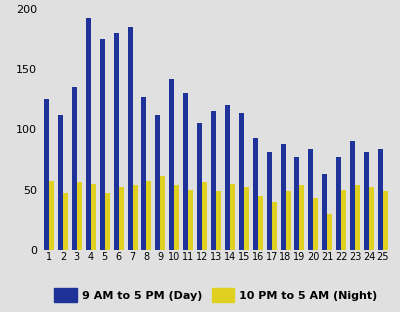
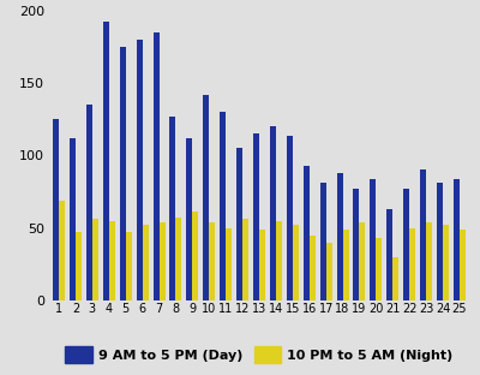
10 PM to 5 AM (Night)/1: 57 -> 69
